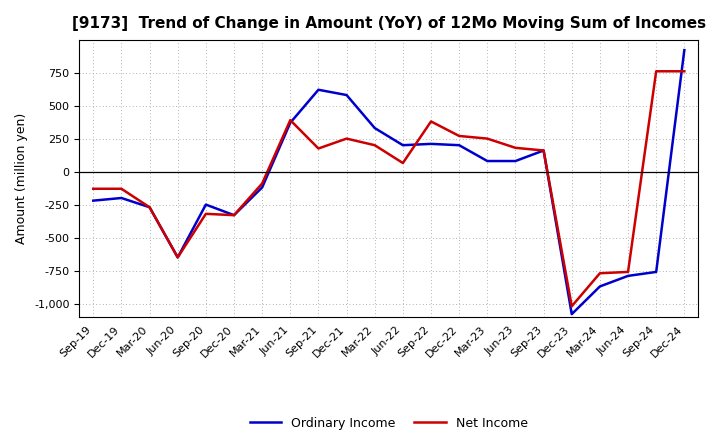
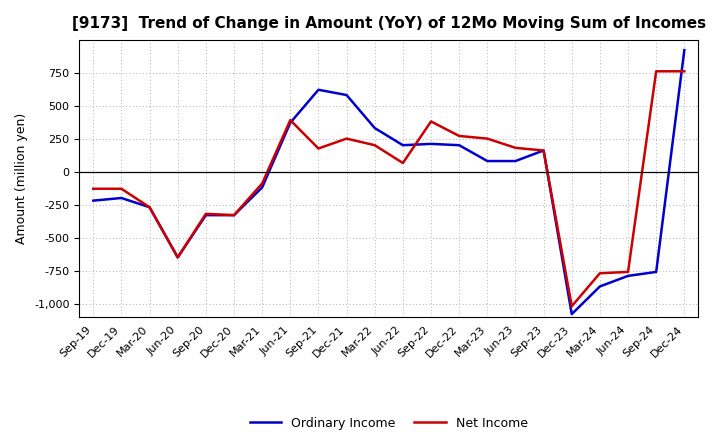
Ordinary Income/Sep-20: -250 -> -330
